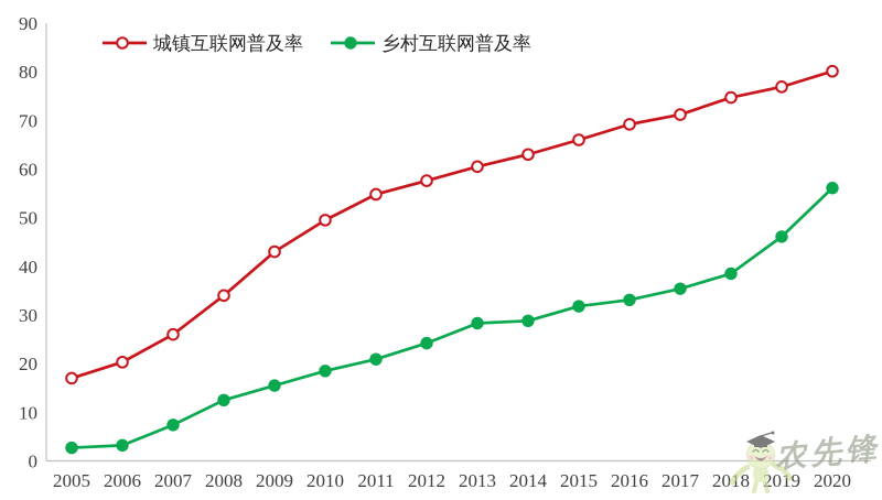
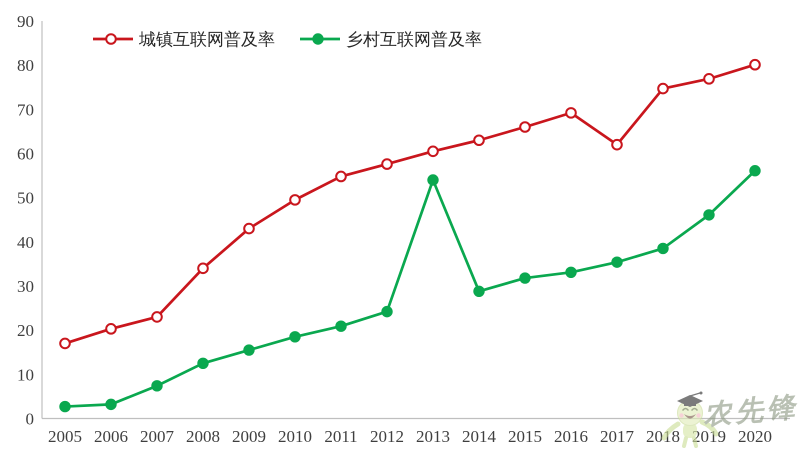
城镇互联网普及率/2007: 26 -> 23
乡村互联网普及率/2013: 28 -> 54
城镇互联网普及率/2017: 71 -> 62
